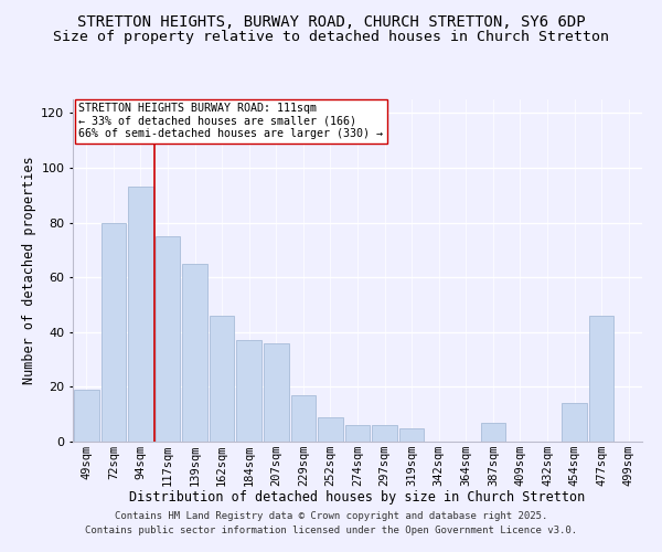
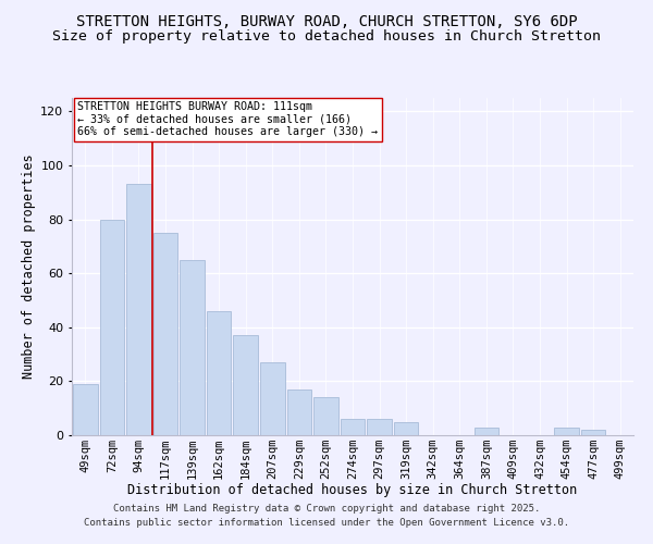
207sqm: 36 -> 27
252sqm: 9 -> 14
387sqm: 7 -> 3
454sqm: 14 -> 3
477sqm: 46 -> 2
